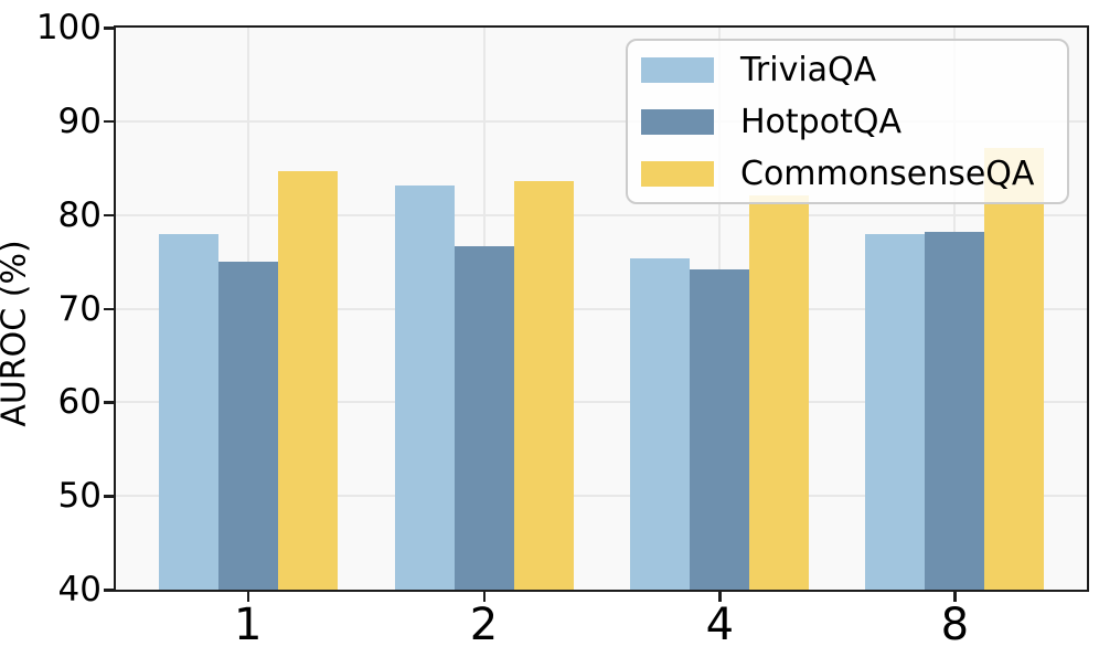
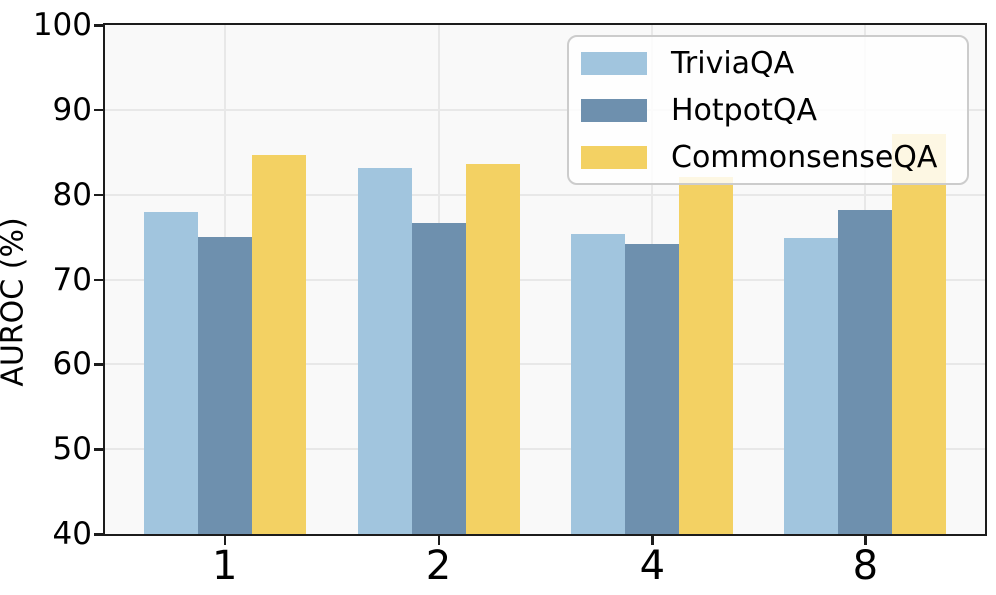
TriviaQA/8: 78 -> 75
